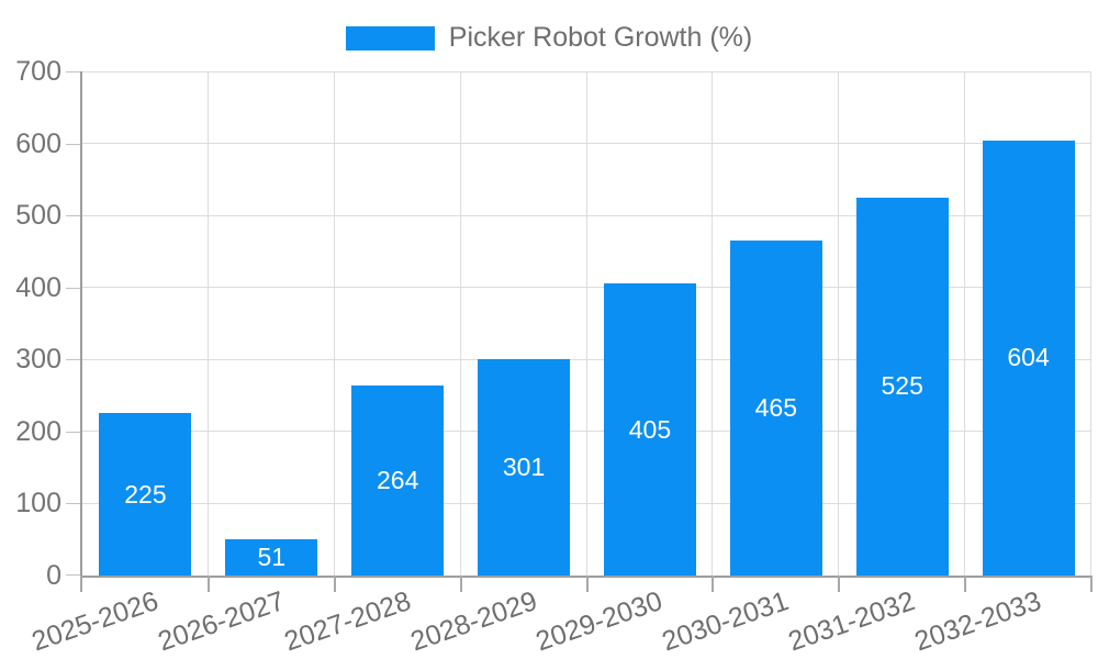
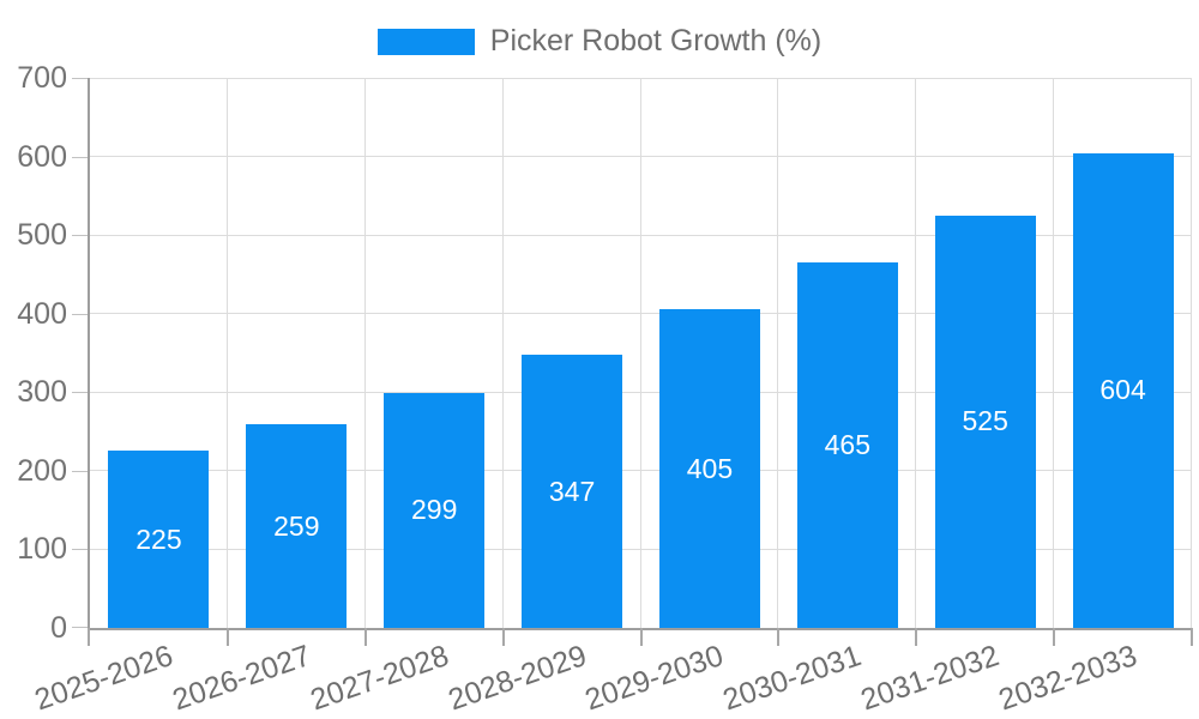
2026-2027: 51 -> 259
2027-2028: 264 -> 299
2028-2029: 301 -> 347
